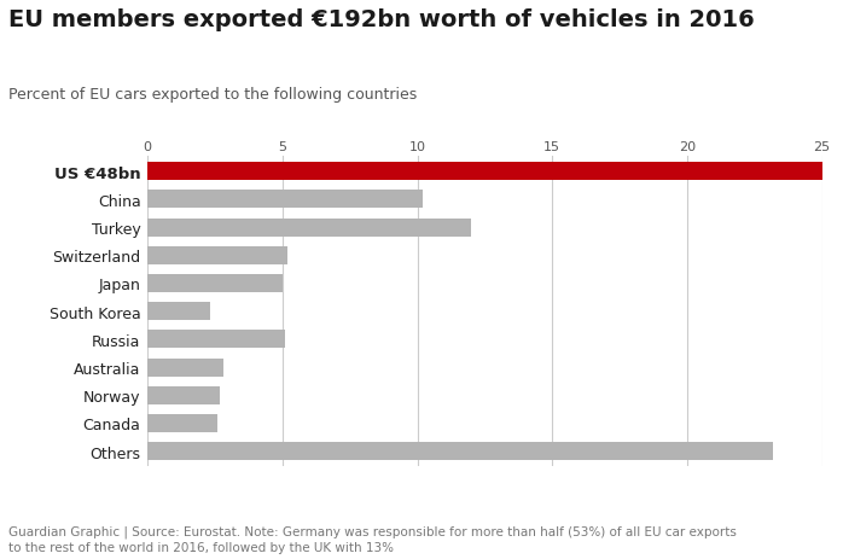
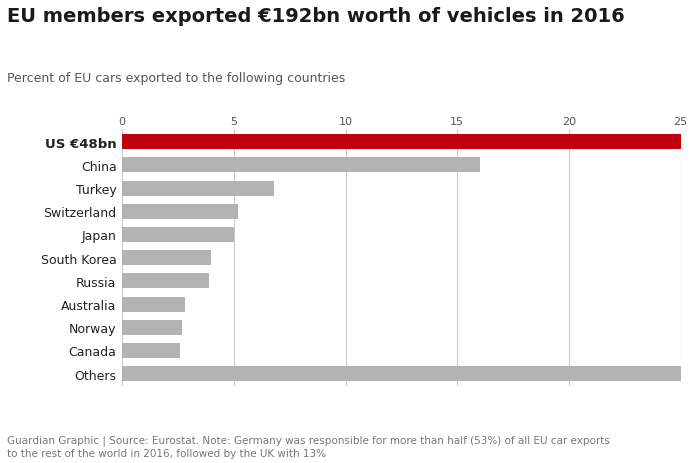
China: 10.2 -> 16.0
Turkey: 12.0 -> 6.8
South Korea: 2.3 -> 4.0
Russia: 5.1 -> 3.9
Others: 23.2 -> 25.0
